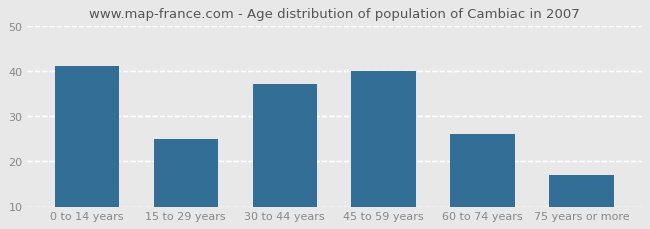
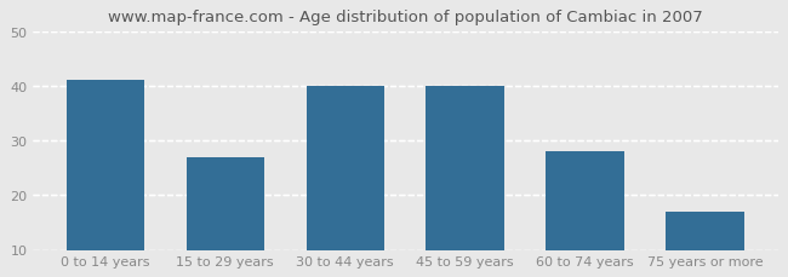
15 to 29 years: 25 -> 27
30 to 44 years: 37 -> 40
60 to 74 years: 26 -> 28
